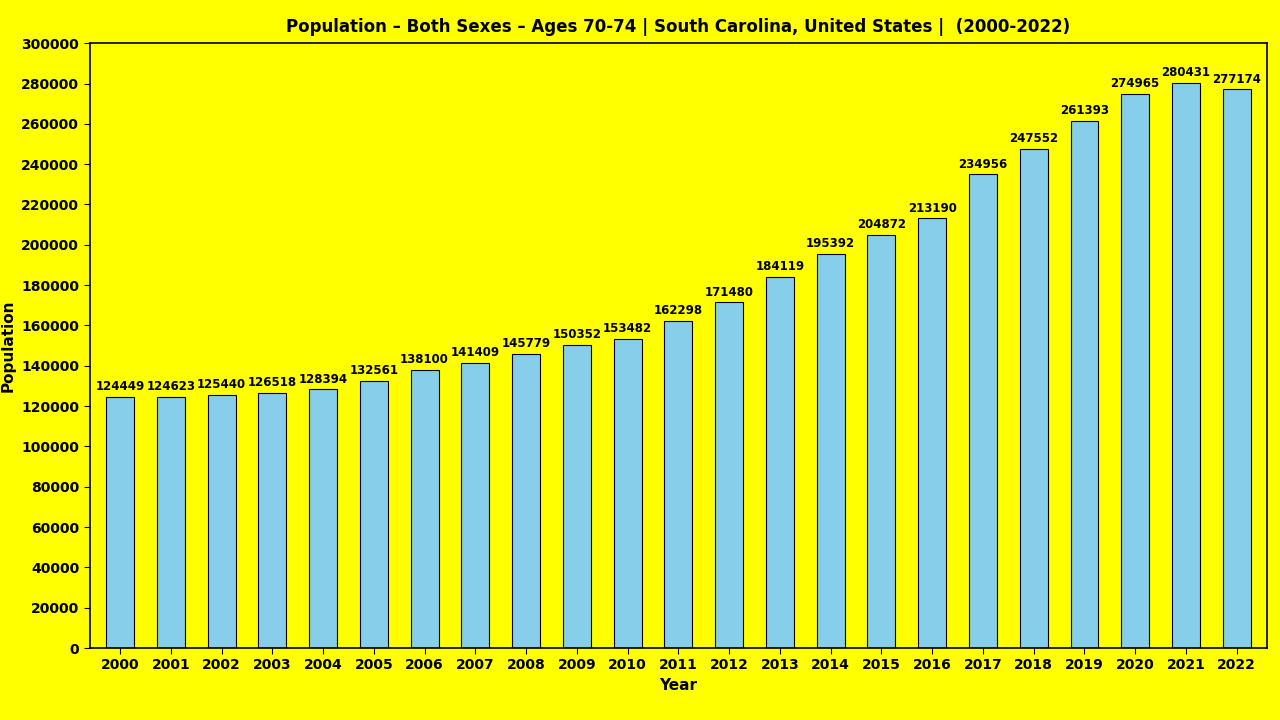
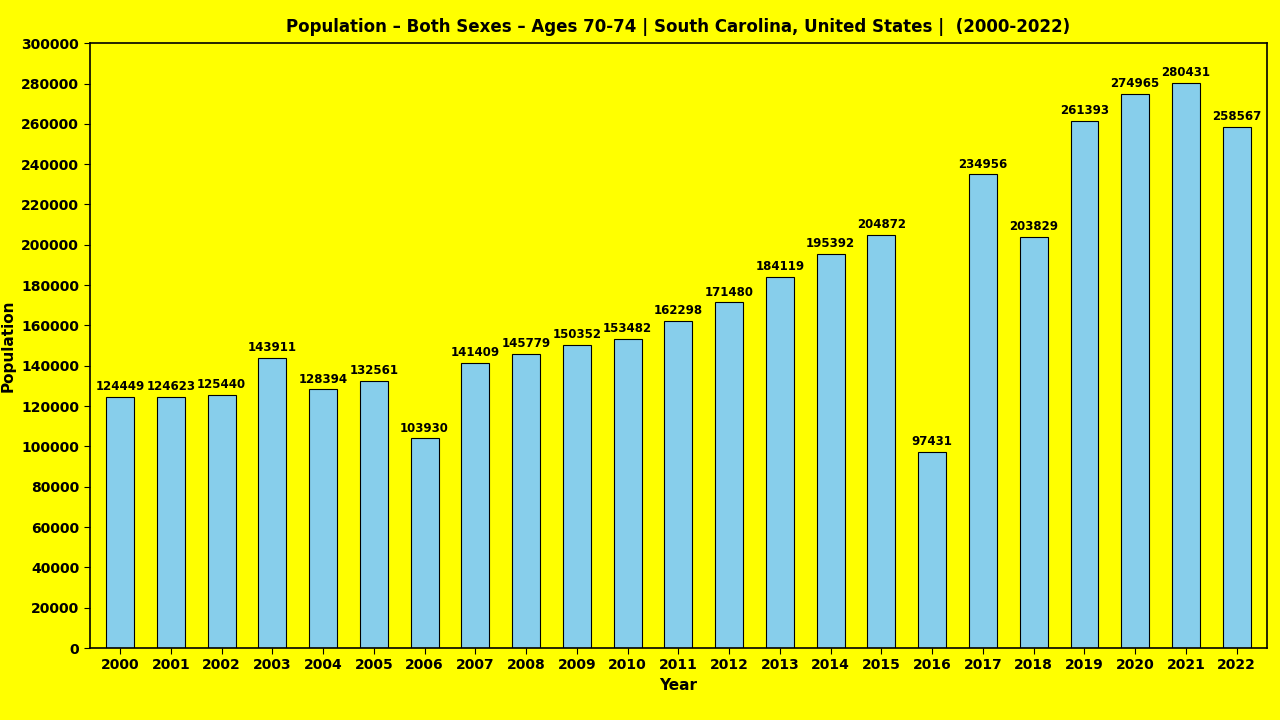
2003: 126518 -> 143911
2006: 138100 -> 103930
2016: 213190 -> 97431
2018: 247552 -> 203829
2022: 277174 -> 258567
